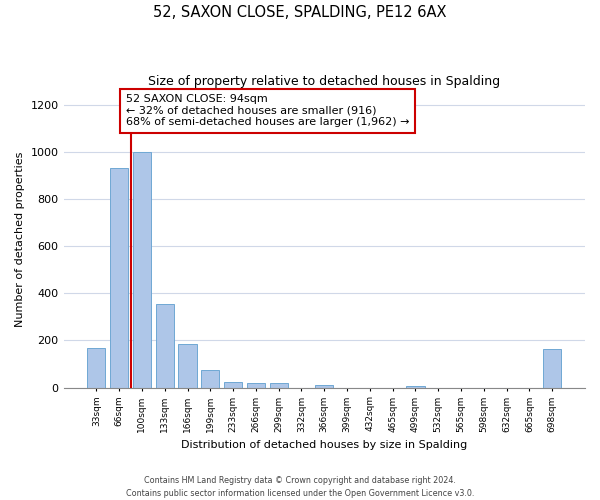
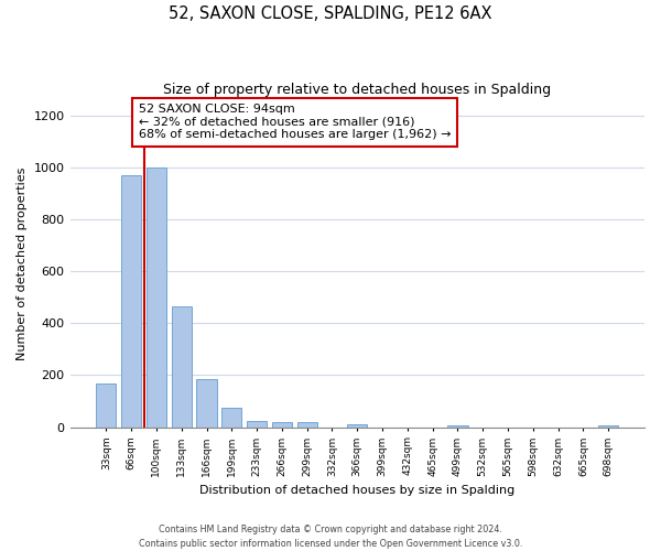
66sqm: 930 -> 970
133sqm: 355 -> 465
698sqm: 165 -> 8
